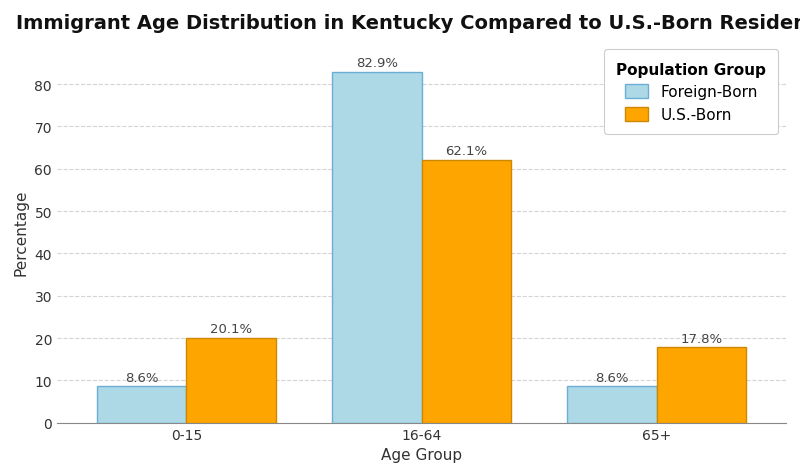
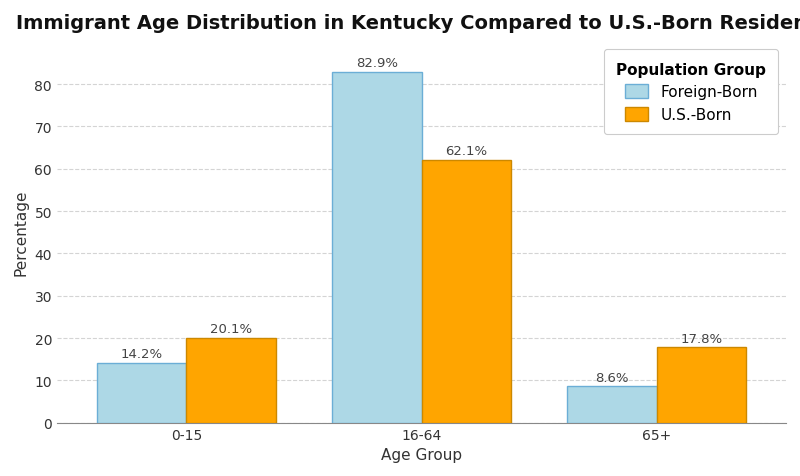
Foreign-Born/0-15: 8.6% -> 14.2%
